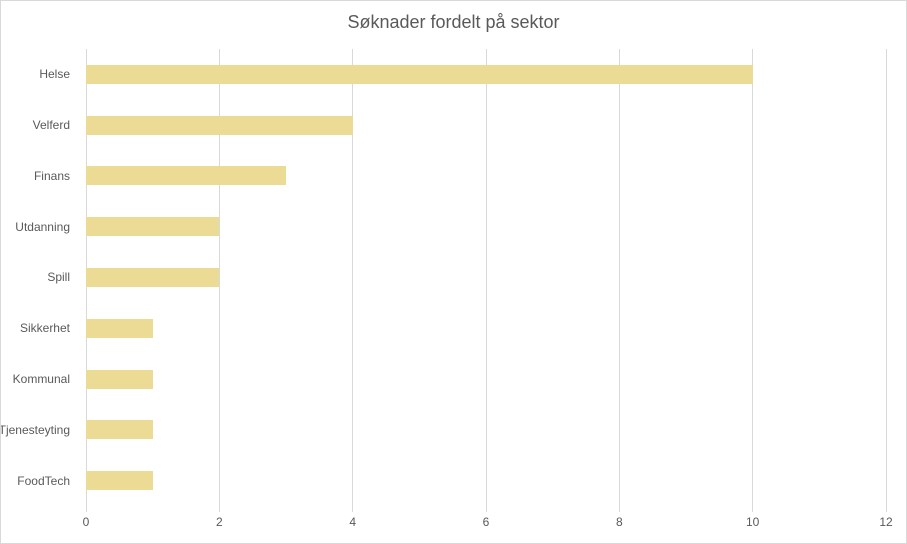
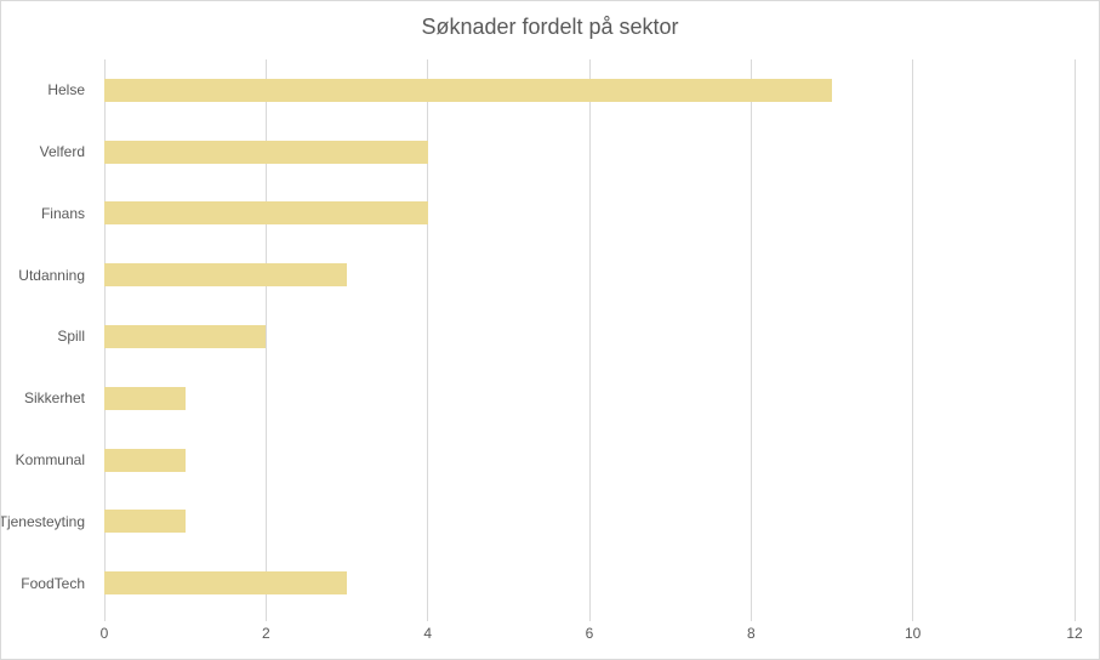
Helse: 10 -> 9
Finans: 3 -> 4
Utdanning: 2 -> 3
FoodTech: 1 -> 3
